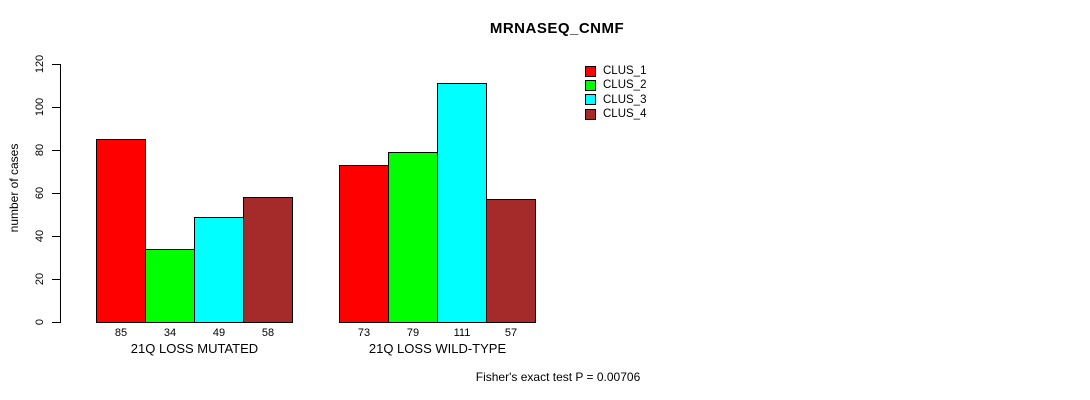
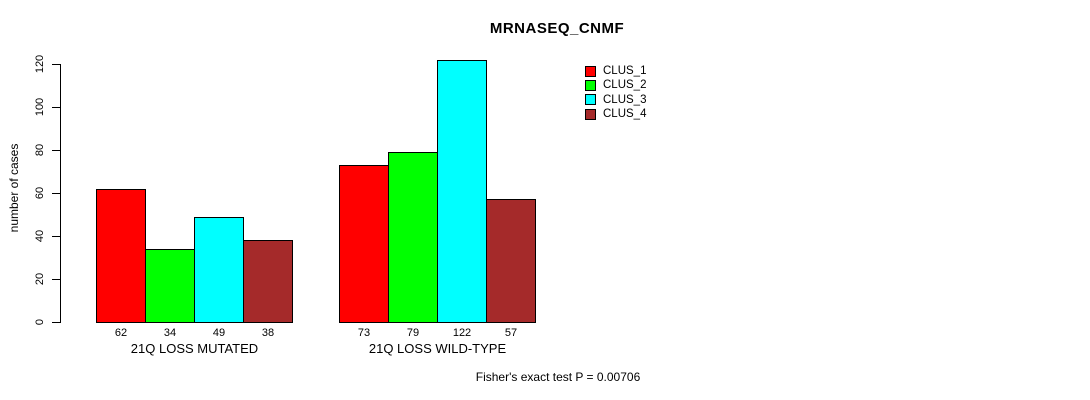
CLUS_1/21Q LOSS MUTATED: 85 -> 62
CLUS_4/21Q LOSS MUTATED: 58 -> 38
CLUS_3/21Q LOSS WILD-TYPE: 111 -> 122
